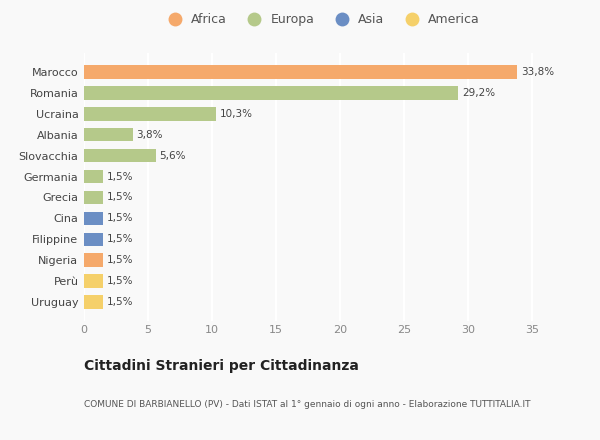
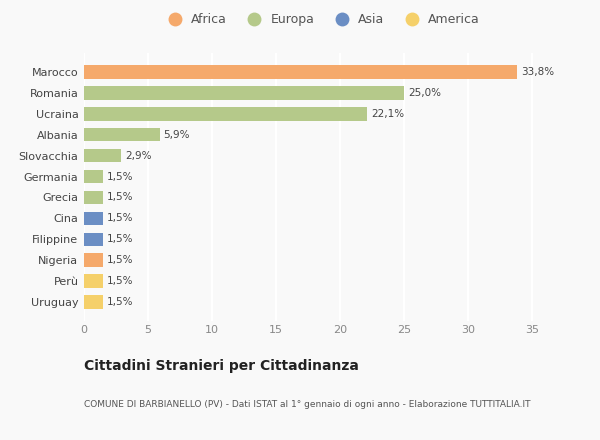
Romania: 29,2% -> 25,0%
Ucraina: 10,3% -> 22,1%
Albania: 3,8% -> 5,9%
Slovacchia: 5,6% -> 2,9%
